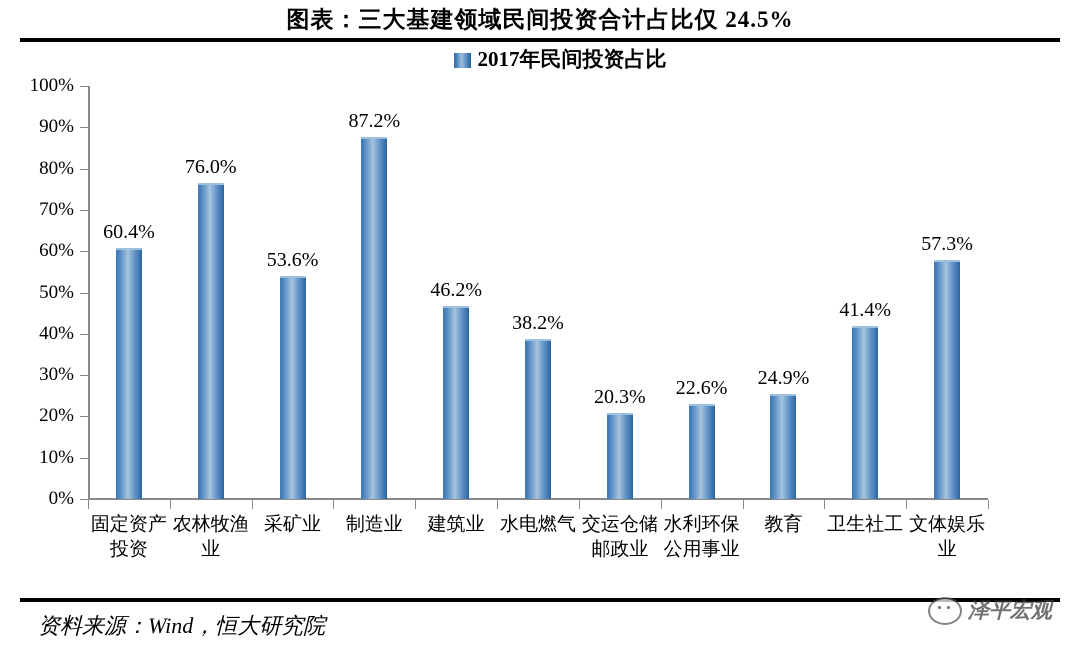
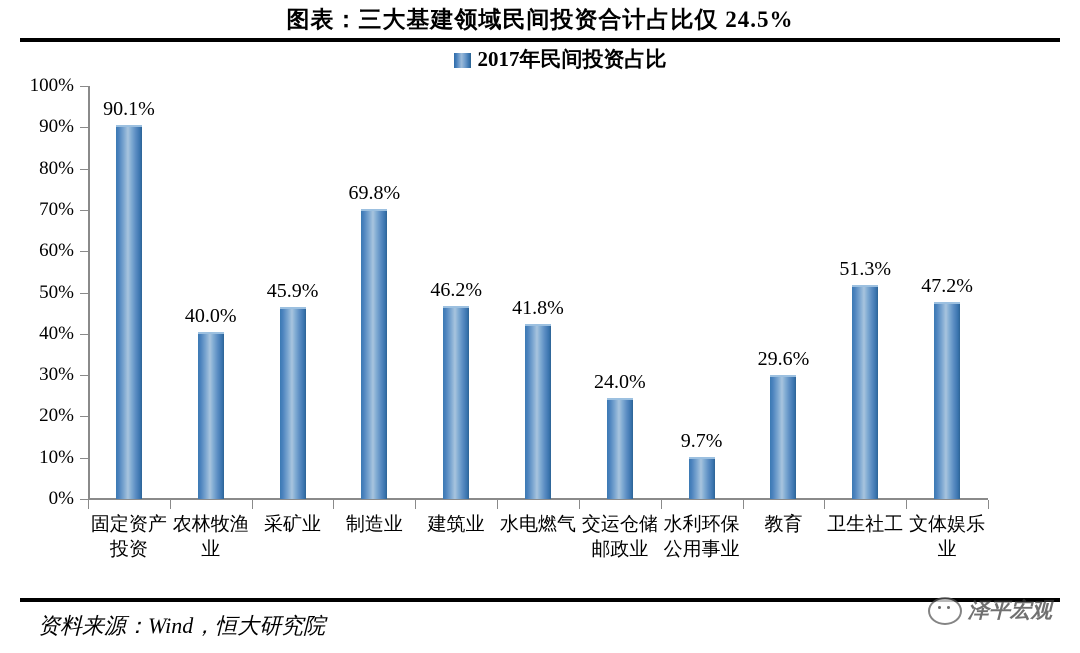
固定资产投资: 60.4% -> 90.1%
农林牧渔业: 76.0% -> 40.0%
采矿业: 53.6% -> 45.9%
制造业: 87.2% -> 69.8%
水电燃气: 38.2% -> 41.8%
交运仓储邮政业: 20.3% -> 24.0%
水利环保公用事业: 22.6% -> 9.7%
教育: 24.9% -> 29.6%
卫生社工: 41.4% -> 51.3%
文体娱乐业: 57.3% -> 47.2%
